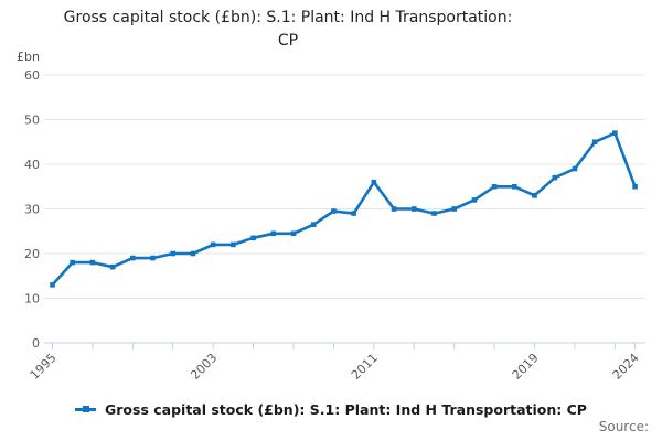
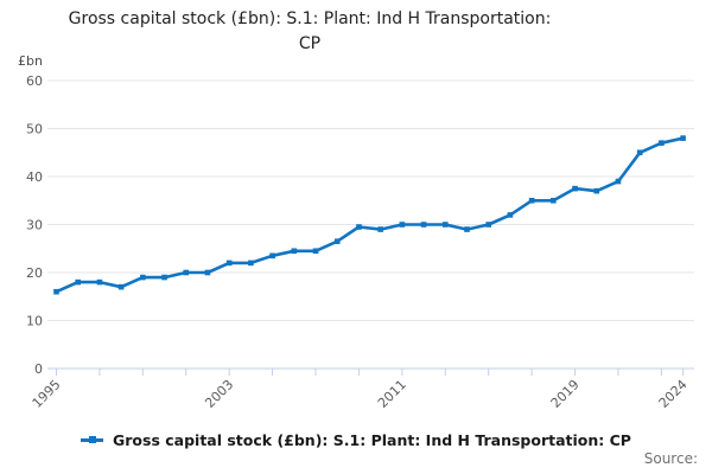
1995: 13 -> 16
2011: 36 -> 30
2019: 33 -> 38
2024: 35 -> 48
